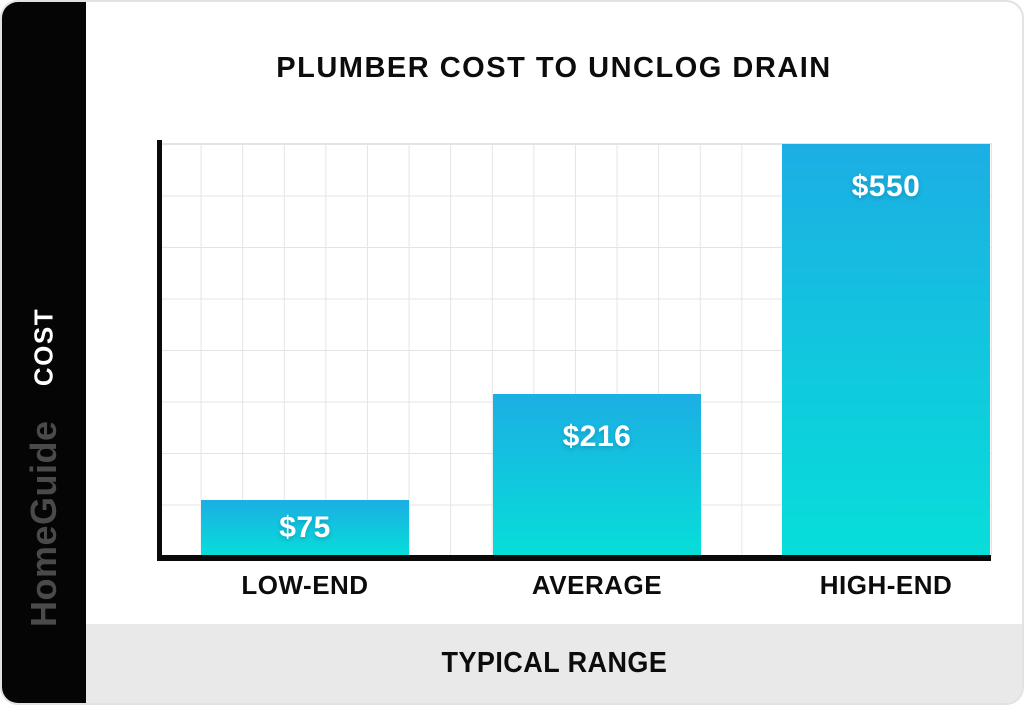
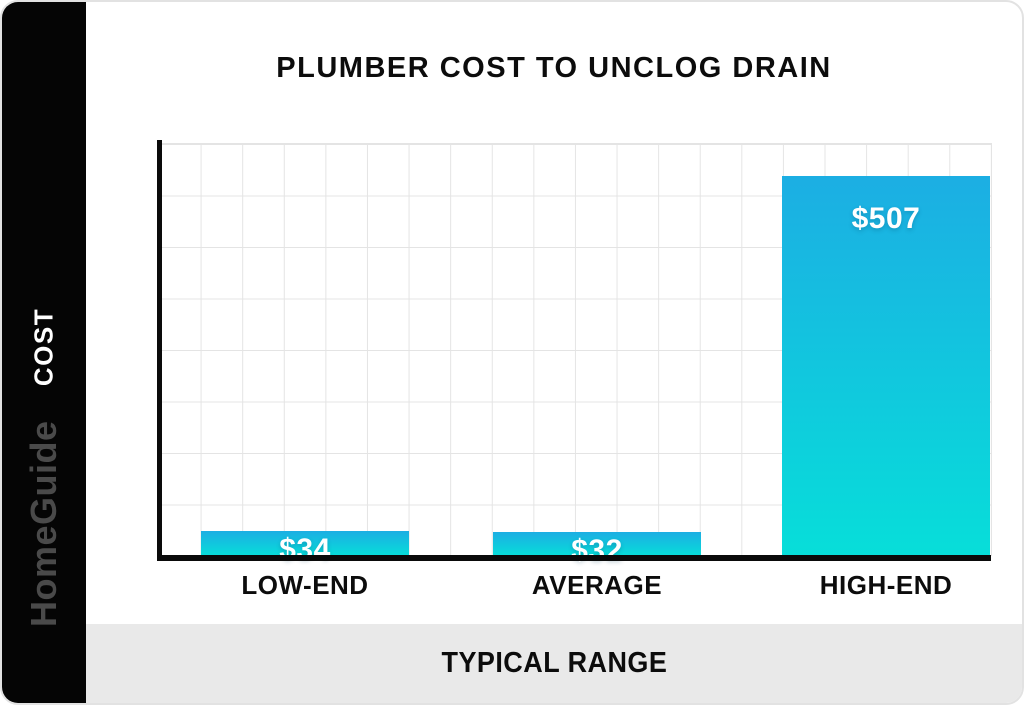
LOW-END: $75 -> $34
AVERAGE: $216 -> $32
HIGH-END: $550 -> $507
